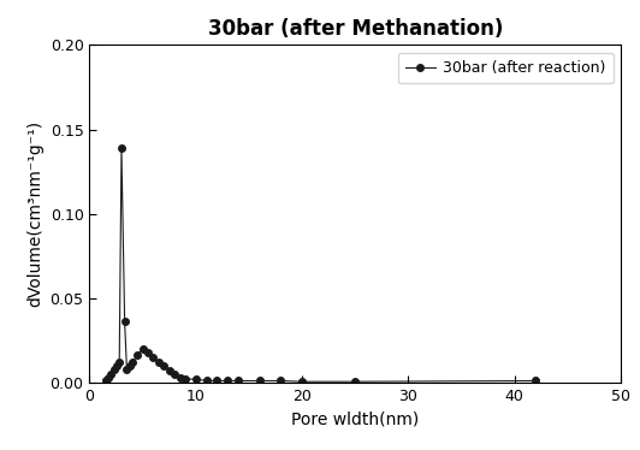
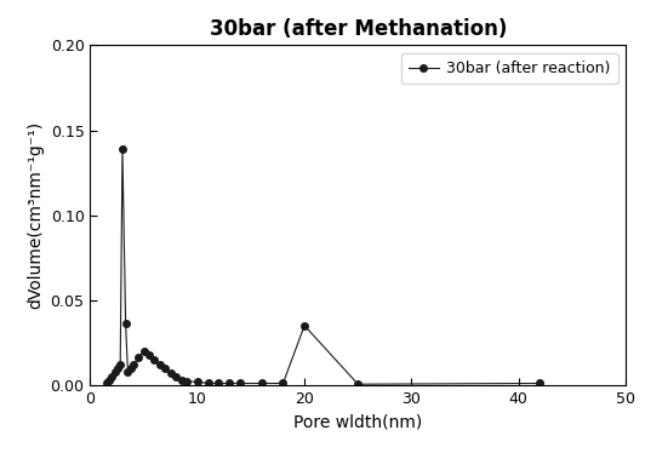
20: 0.001 -> 0.035
